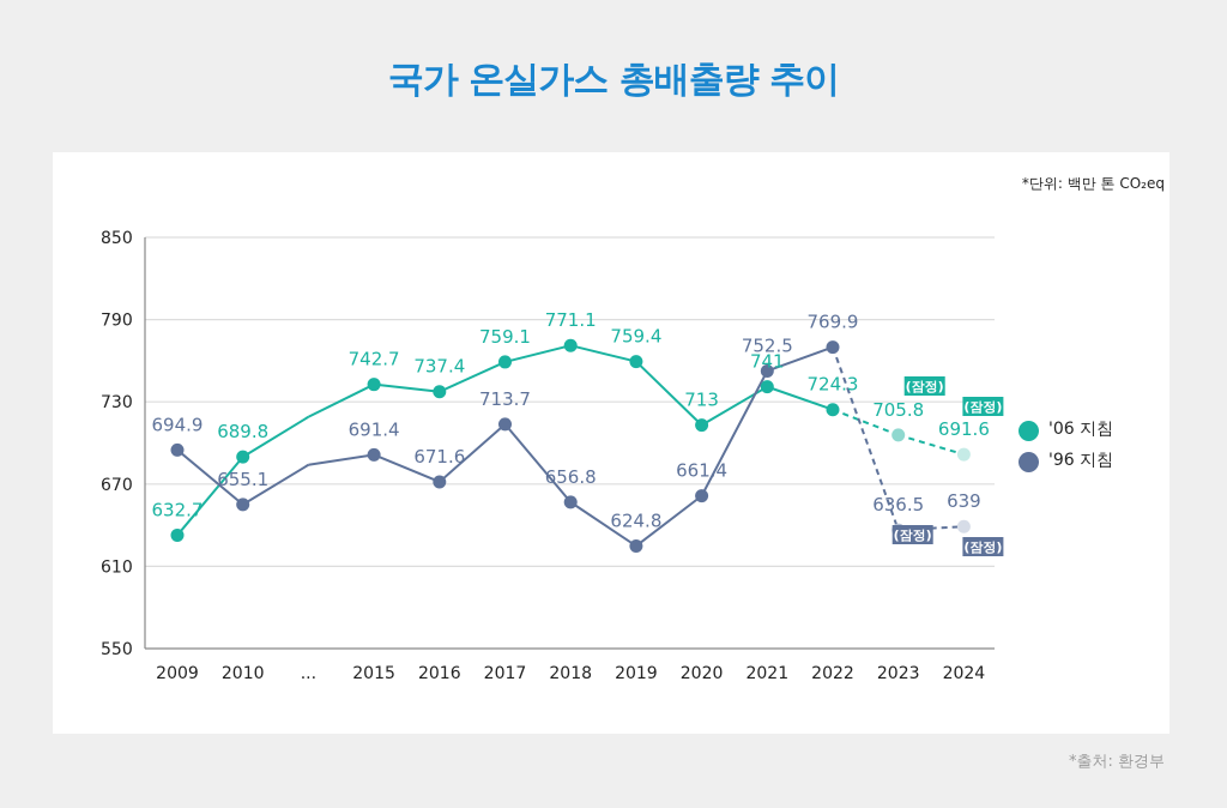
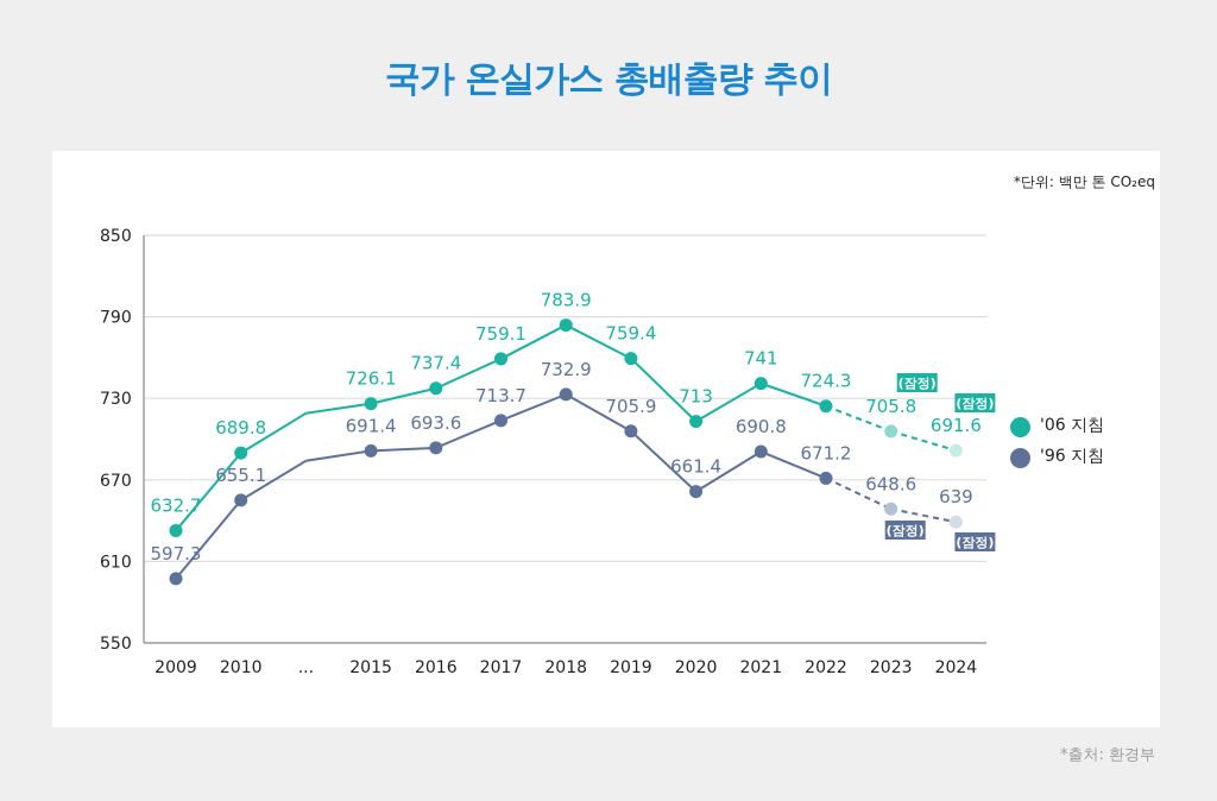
'96 지침/2009: 694.9 -> 597.3
'06 지침/2015: 742.7 -> 726.1
'96 지침/2016: 671.6 -> 693.6
'06 지침/2018: 771.1 -> 783.9
'96 지침/2018: 656.8 -> 732.9
'96 지침/2019: 624.8 -> 705.9
'96 지침/2021: 752.5 -> 690.8
'96 지침/2022: 769.9 -> 671.2
'96 지침/2023: 636.5 -> 648.6
